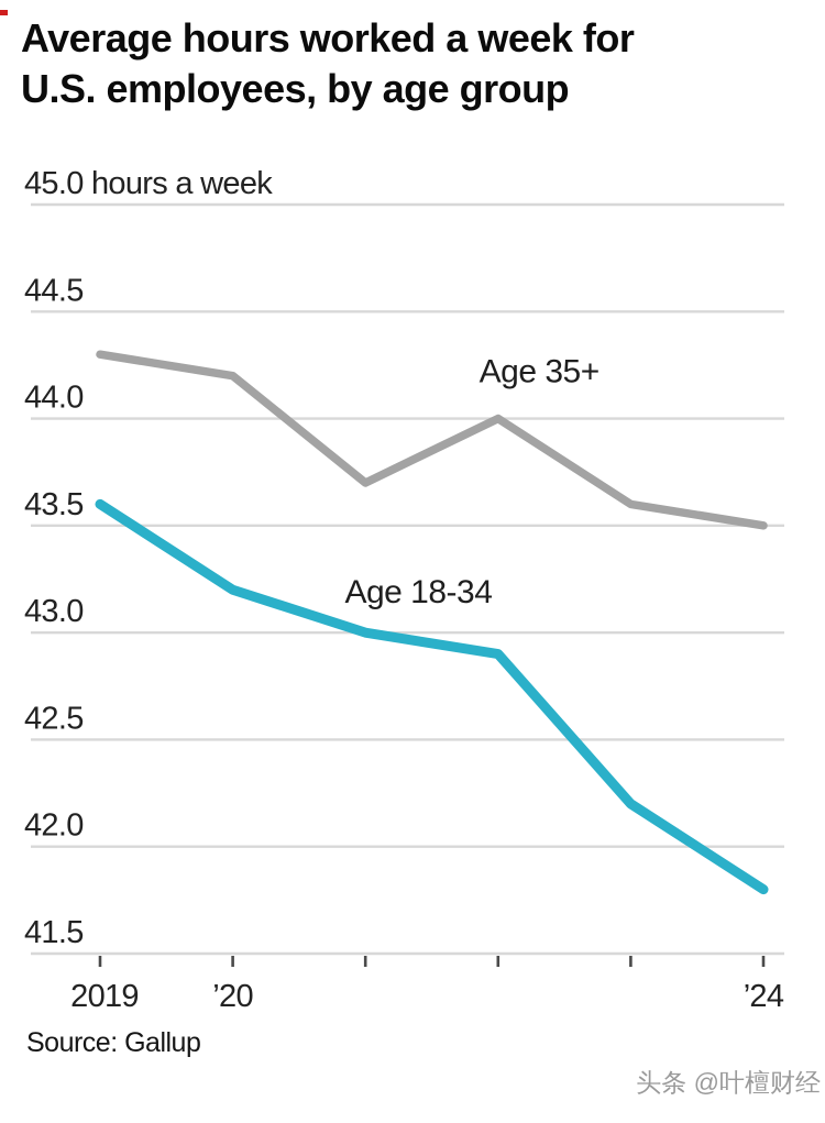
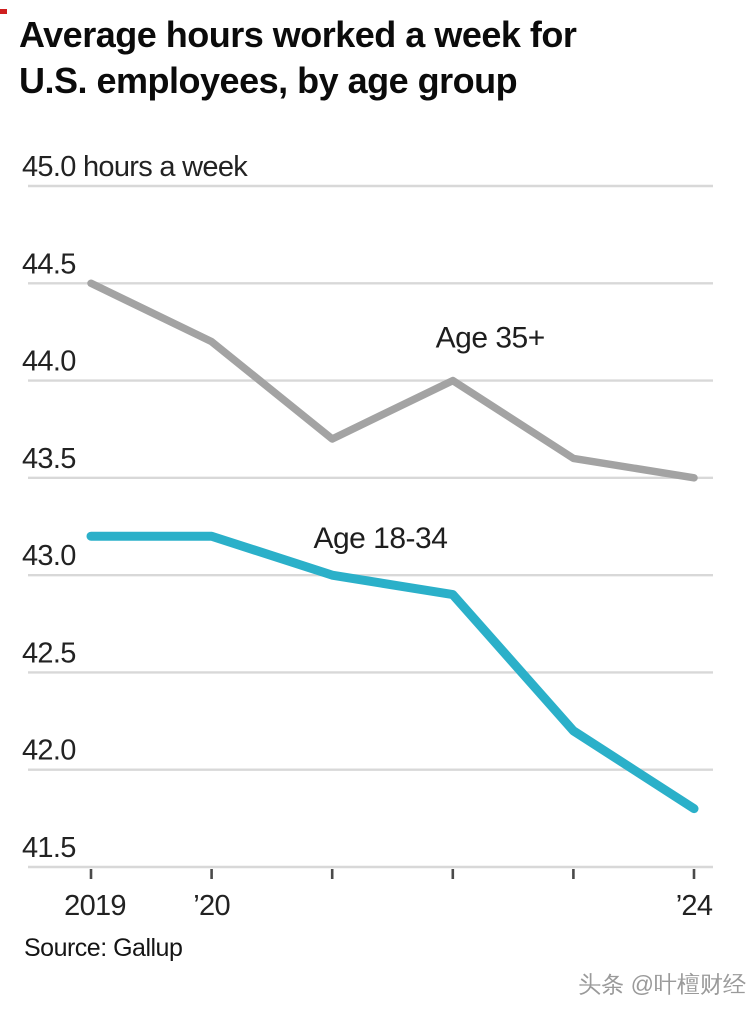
Age 35+/2019: 44.3 -> 44.5
Age 18-34/2019: 43.6 -> 43.2
